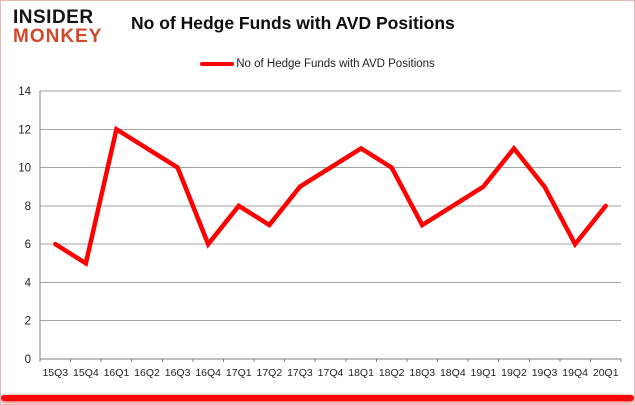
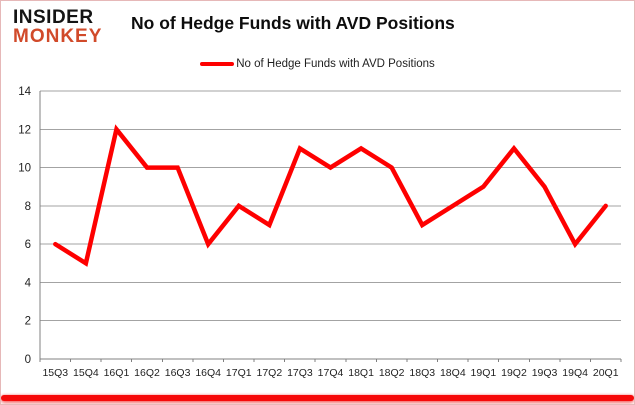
16Q2: 11 -> 10
17Q3: 9 -> 11
